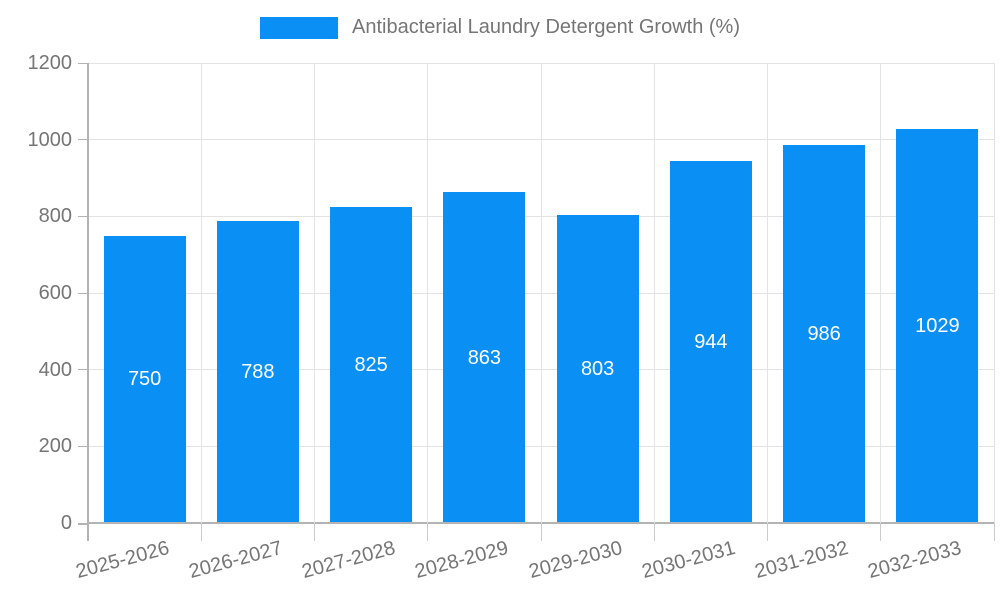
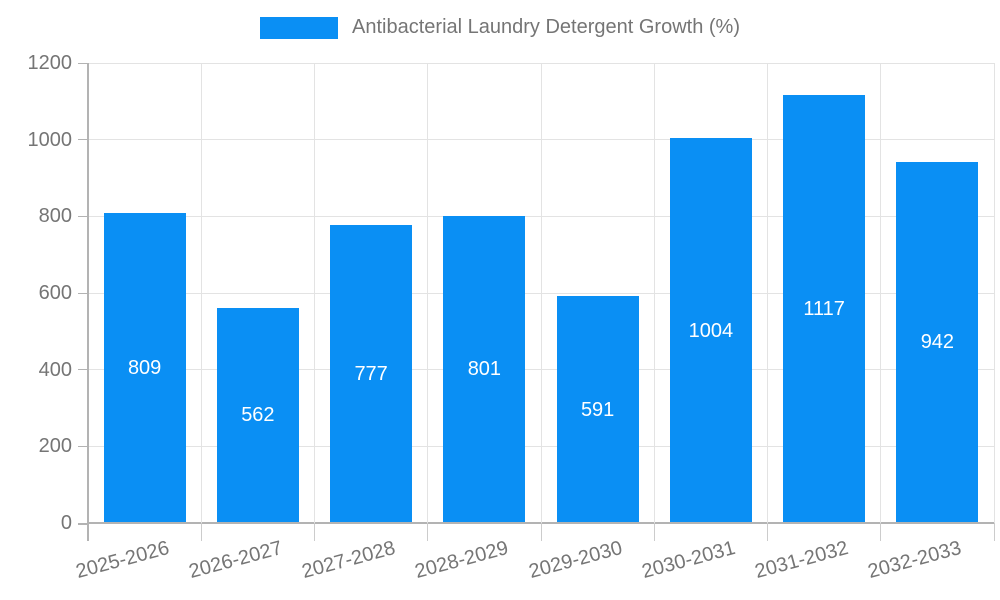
2025-2026: 750 -> 809
2026-2027: 788 -> 562
2027-2028: 825 -> 777
2028-2029: 863 -> 801
2029-2030: 803 -> 591
2030-2031: 944 -> 1004
2031-2032: 986 -> 1117
2032-2033: 1029 -> 942
